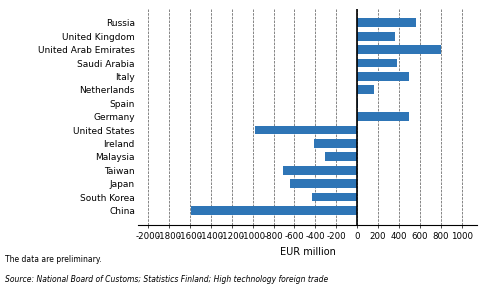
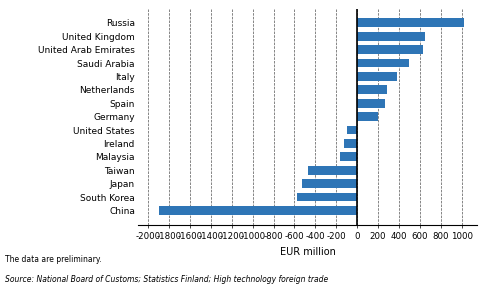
Russia: 560 -> 1020
United Kingdom: 360 -> 650
United Arab Emirates: 800 -> 630
Saudi Arabia: 380 -> 500
Italy: 500 -> 380
Netherlands: 160 -> 290
Spain: 10 -> 270
Germany: 500 -> 200
United States: -980 -> -100
Ireland: -410 -> -130
Malaysia: -310 -> -160
Taiwan: -710 -> -470
Japan: -640 -> -530
South Korea: -430 -> -580
China: -1590 -> -1900
